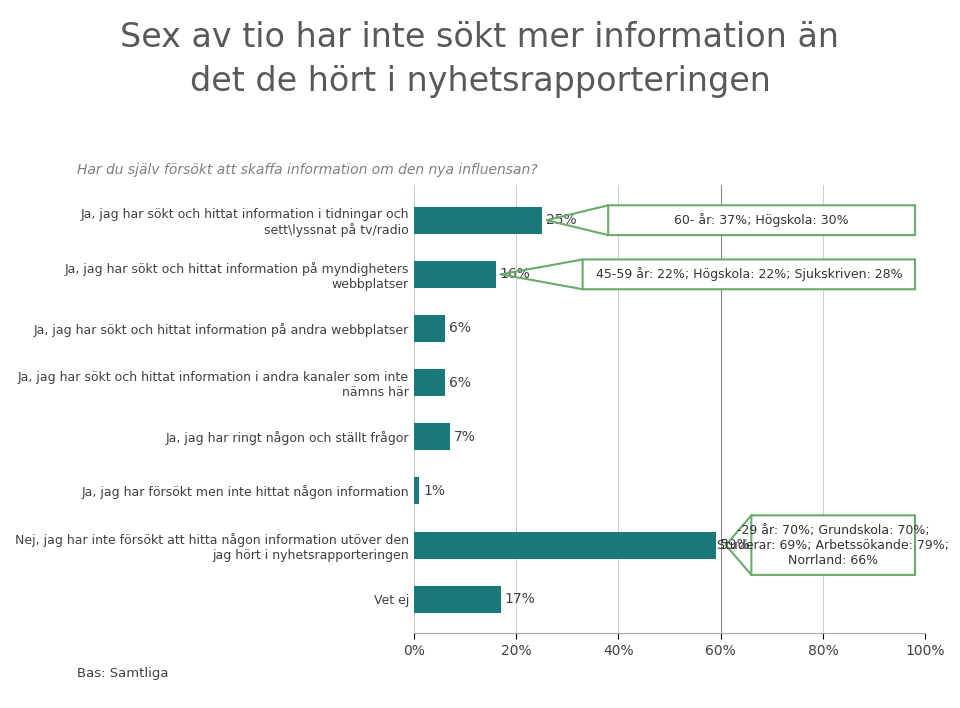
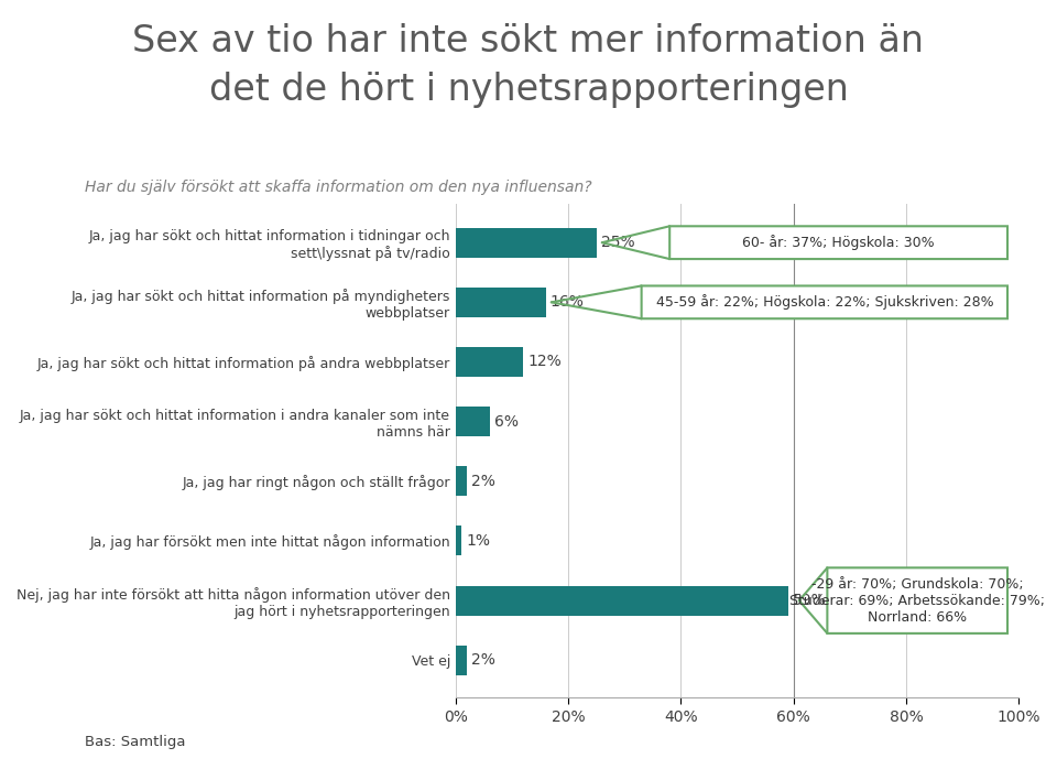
Ja, jag har sökt och hittat information på andra webbplatser: 6% -> 12%
Ja, jag har ringt någon och ställt frågor: 7% -> 2%
Vet ej: 17% -> 2%
